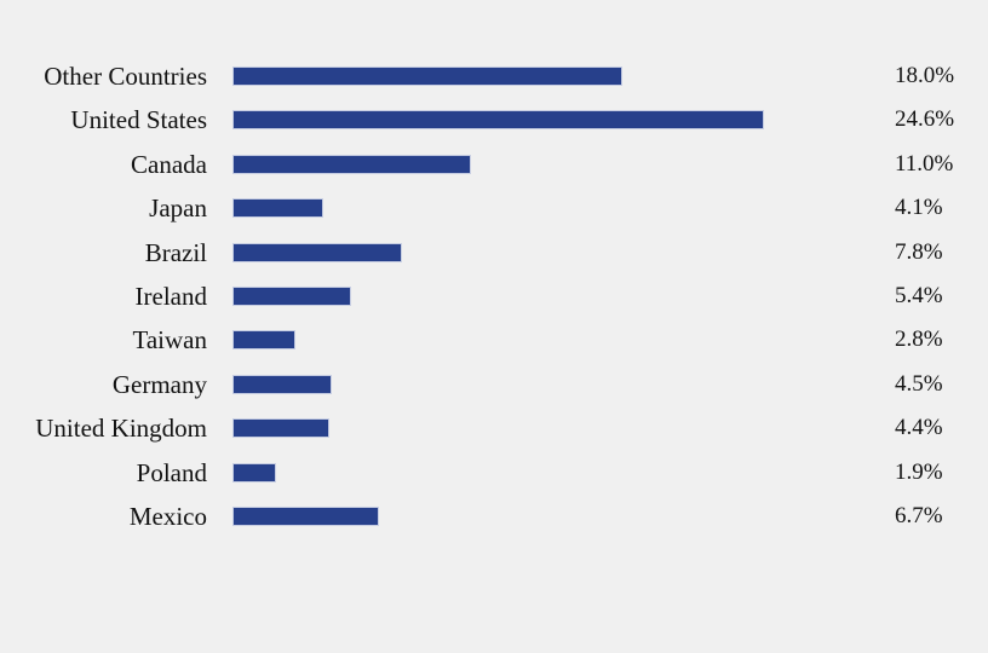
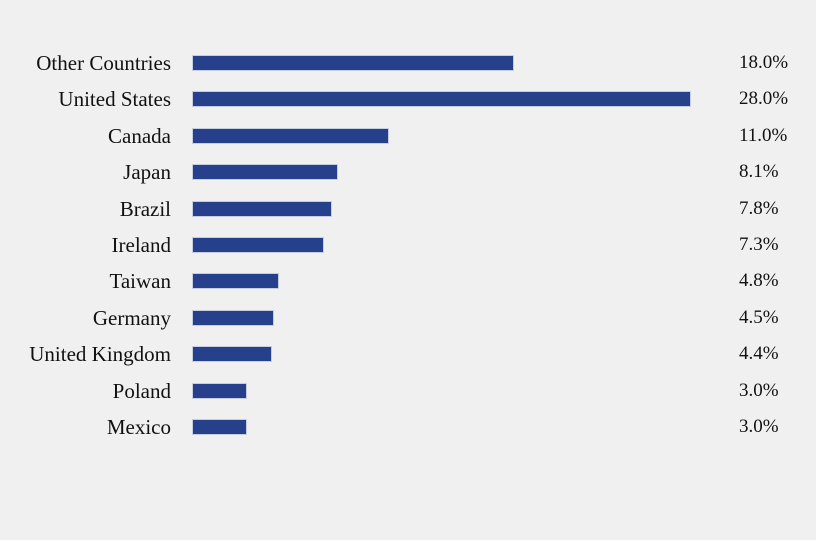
United States: 24.6% -> 28.0%
Japan: 4.1% -> 8.1%
Ireland: 5.4% -> 7.3%
Taiwan: 2.8% -> 4.8%
Poland: 1.9% -> 3.0%
Mexico: 6.7% -> 3.0%
